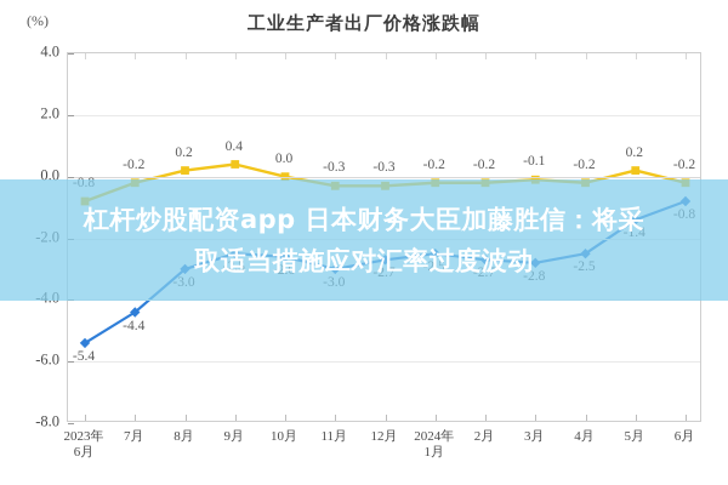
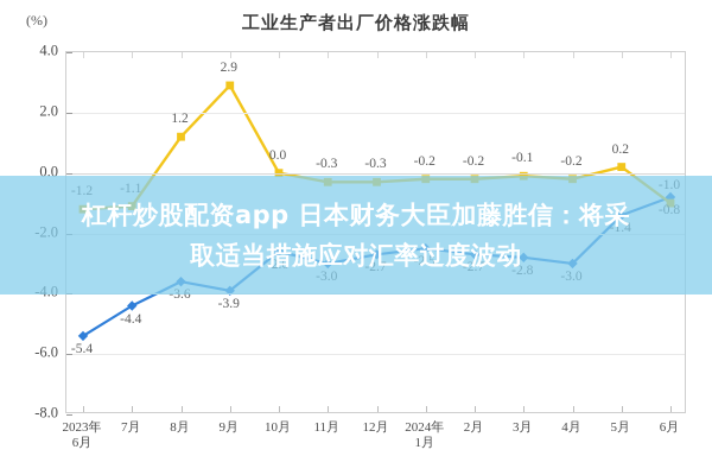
环比/2023年 6月: -0.8 -> -1.2
环比/7月: -0.2 -> -1.1
同比/8月: -3.0 -> -3.6
环比/8月: 0.2 -> 1.2
同比/9月: -2.5 -> -3.9
环比/9月: 0.4 -> 2.9
同比/4月: -2.5 -> -3.0
环比/6月: -0.2 -> -1.0
